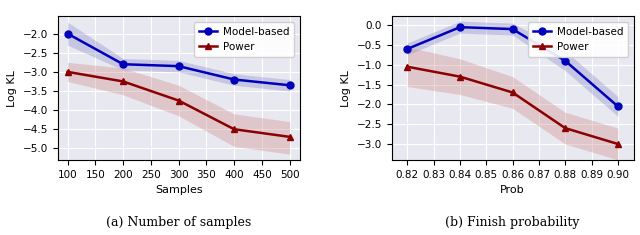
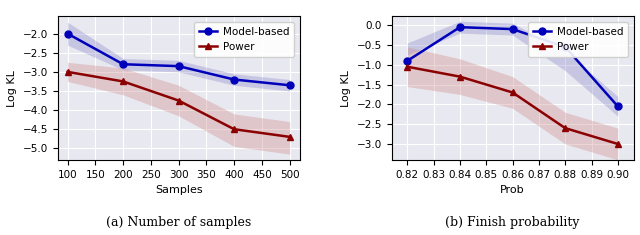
Model-based/0.82: -0.60 -> -0.90
Model-based/0.88: -0.90 -> -0.55
